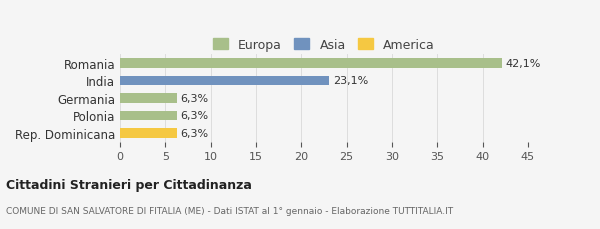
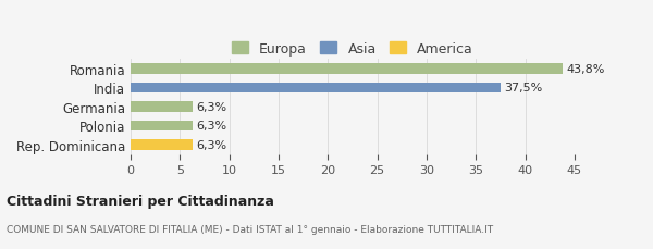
Romania: 42,1% -> 43,8%
India: 23,1% -> 37,5%
